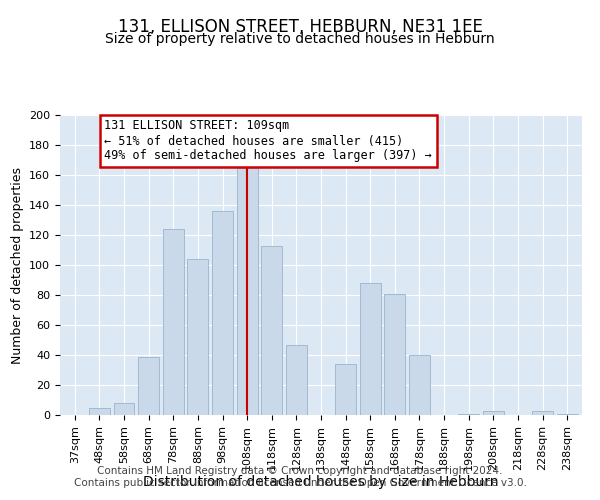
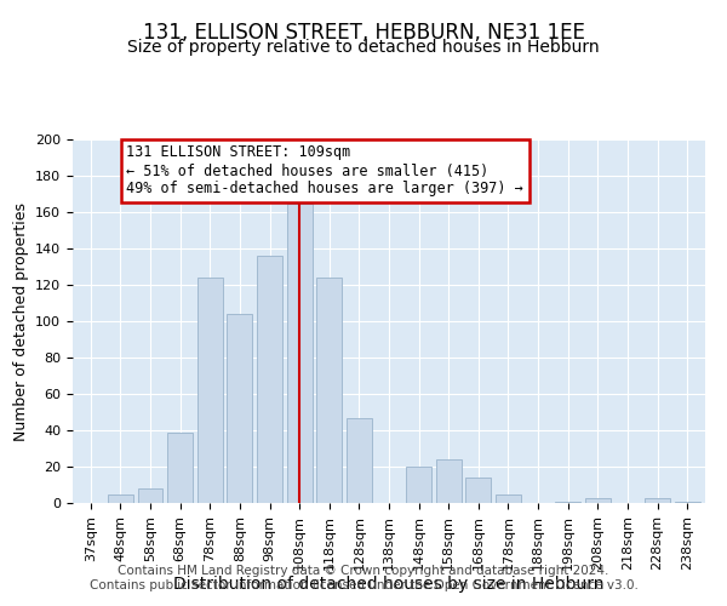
118sqm: 113 -> 124
148sqm: 34 -> 20
158sqm: 88 -> 24
168sqm: 81 -> 14
178sqm: 40 -> 5
